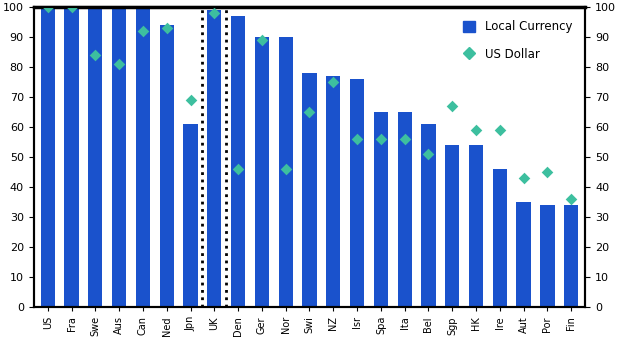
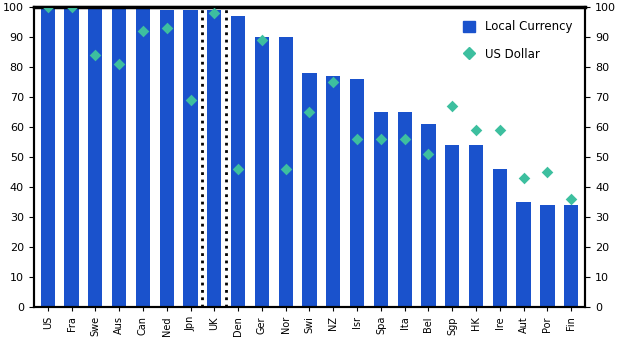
Local Currency/Ned: 94 -> 99
Local Currency/Jpn: 61 -> 99
